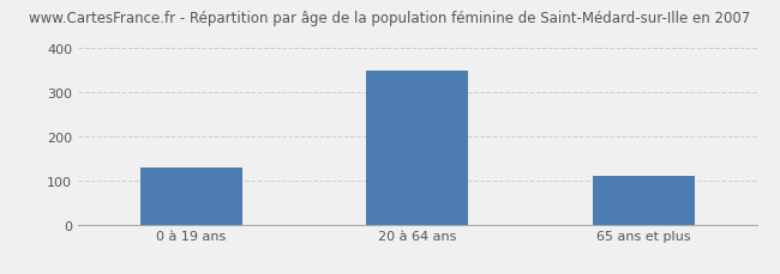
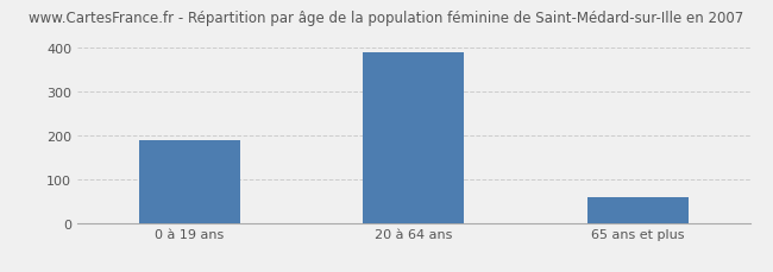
0 à 19 ans: 130 -> 190
20 à 64 ans: 350 -> 390
65 ans et plus: 110 -> 60
